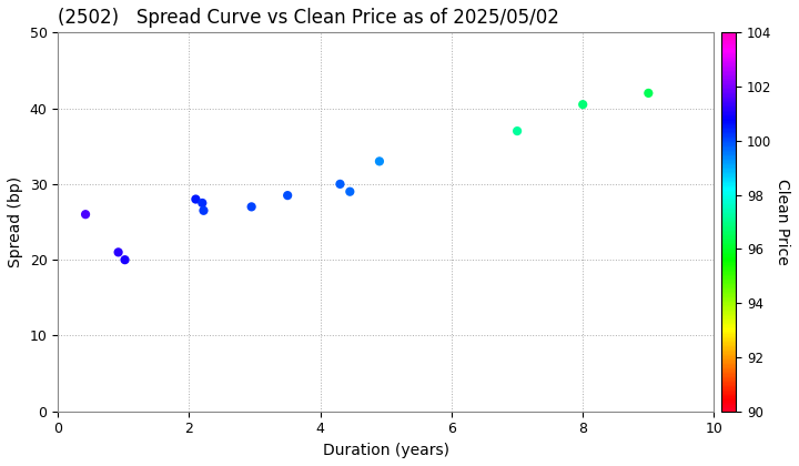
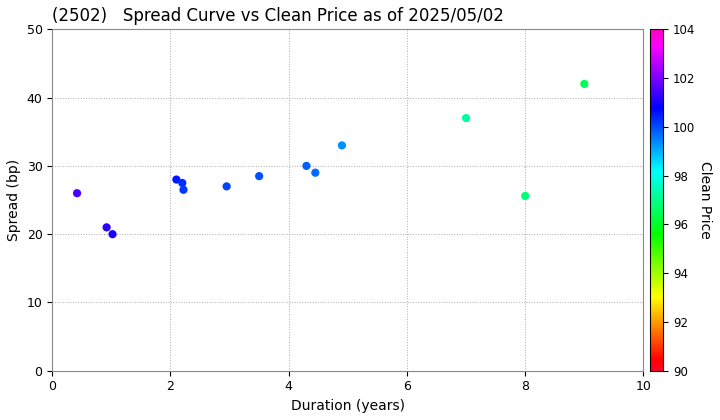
8: 40.5 -> 25.6
